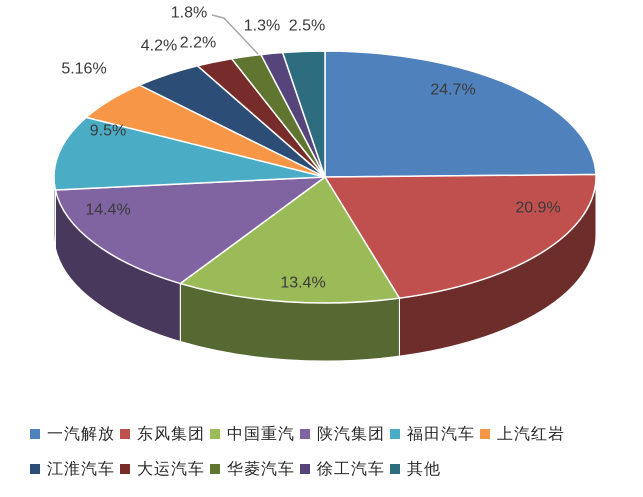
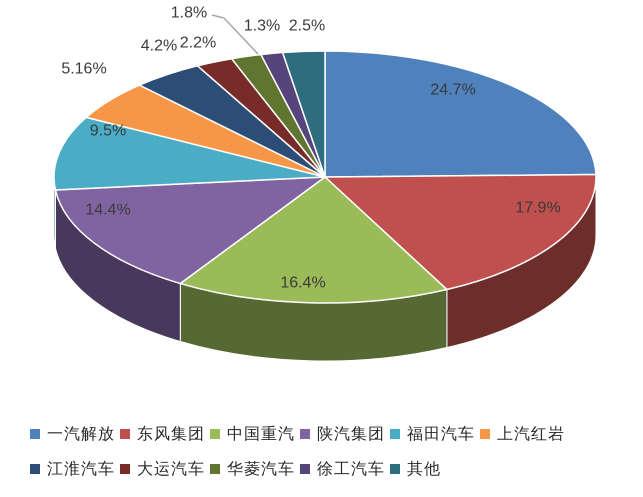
东风集团: 20.9% -> 17.9%
中国重汽: 13.4% -> 16.4%
